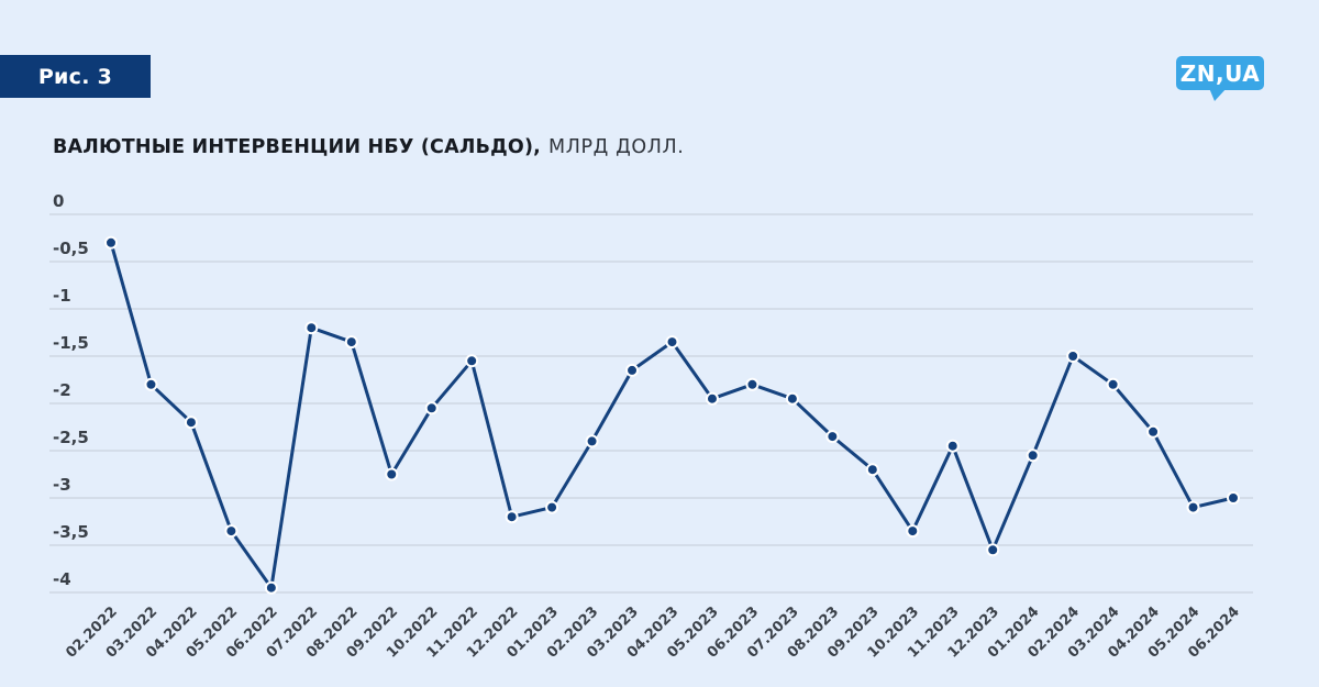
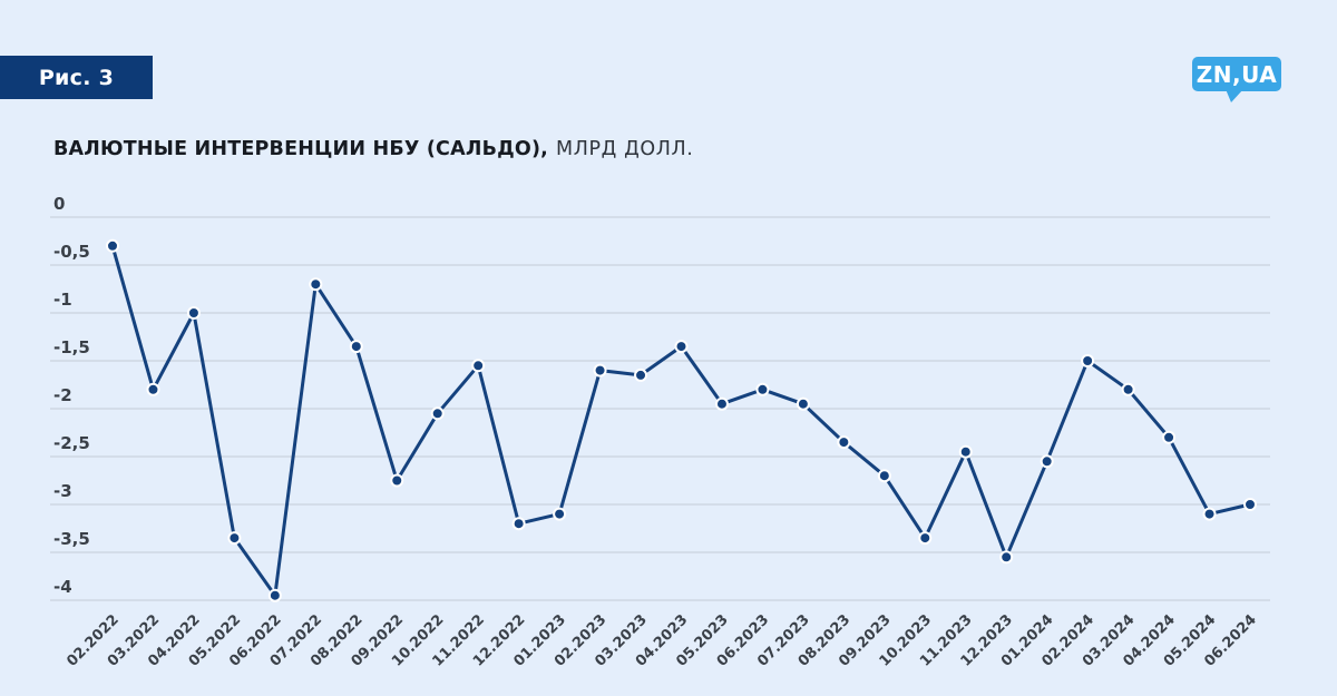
04.2022: -2.2 -> -1.0
07.2022: -1.2 -> -0.7
02.2023: -2.4 -> -1.6
